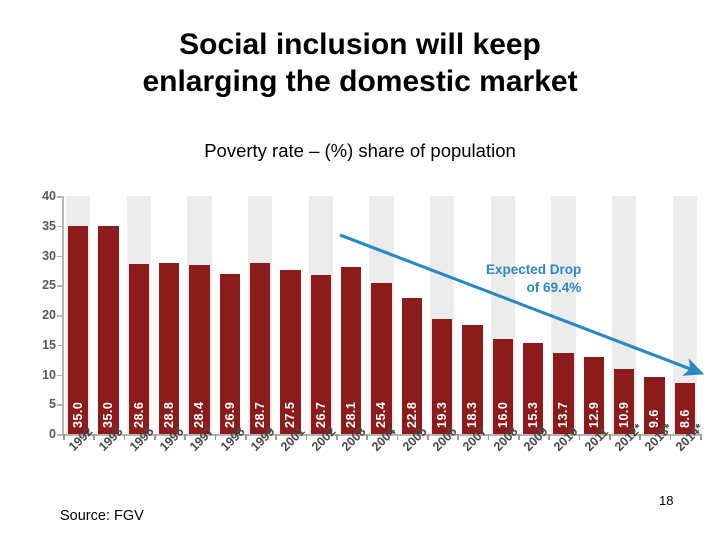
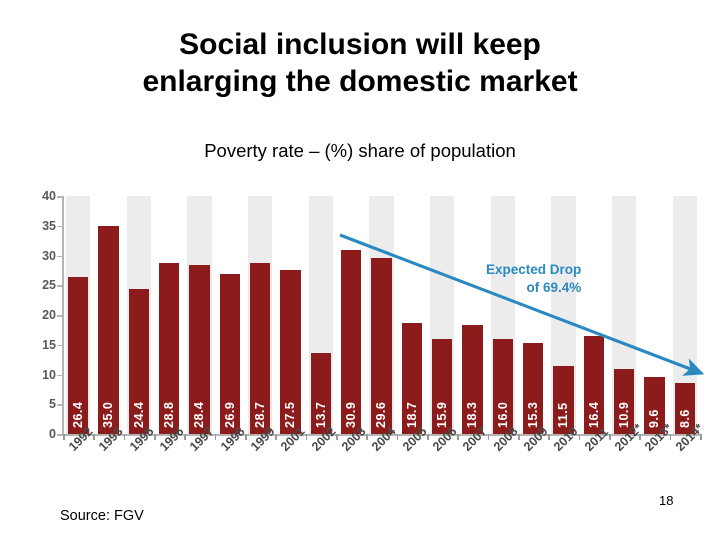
1992: 35.0 -> 26.4
1995: 28.6 -> 24.4
2002: 26.7 -> 13.7
2003: 28.1 -> 30.9
2004: 25.4 -> 29.6
2005: 22.8 -> 18.7
2006: 19.3 -> 15.9
2010: 13.7 -> 11.5
2011: 12.9 -> 16.4
